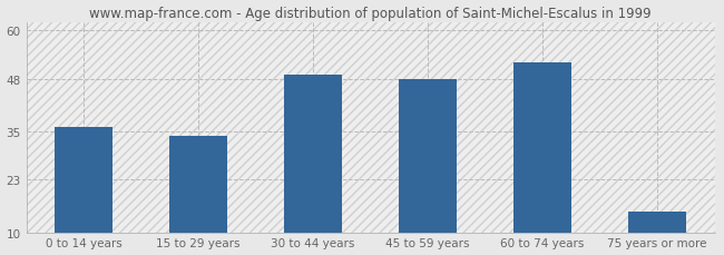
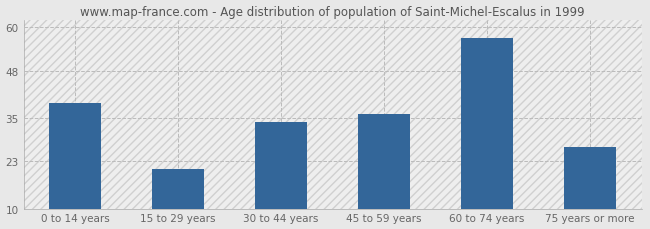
0 to 14 years: 36 -> 39
15 to 29 years: 34 -> 21
30 to 44 years: 49 -> 34
45 to 59 years: 48 -> 36
60 to 74 years: 52 -> 57
75 years or more: 15 -> 27
